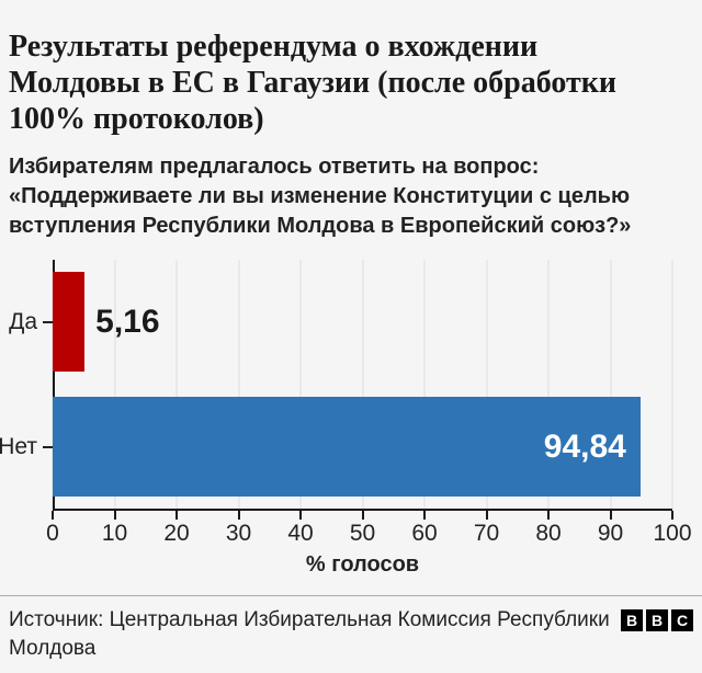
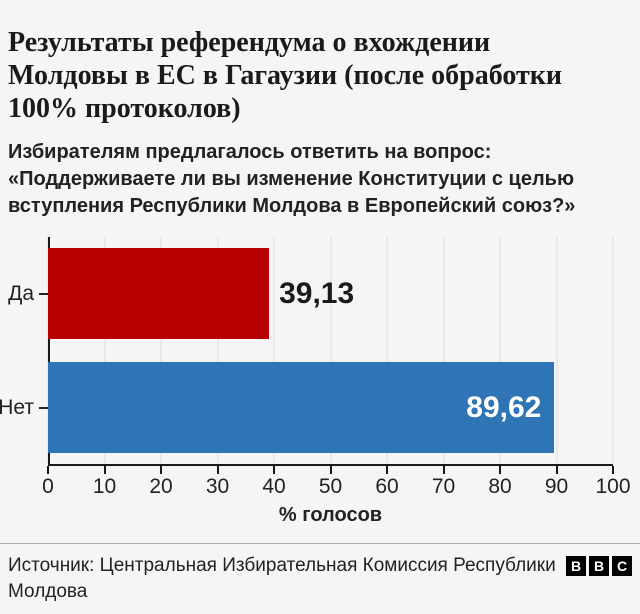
Да: 5,16 -> 39,13
Нет: 94,84 -> 89,62
